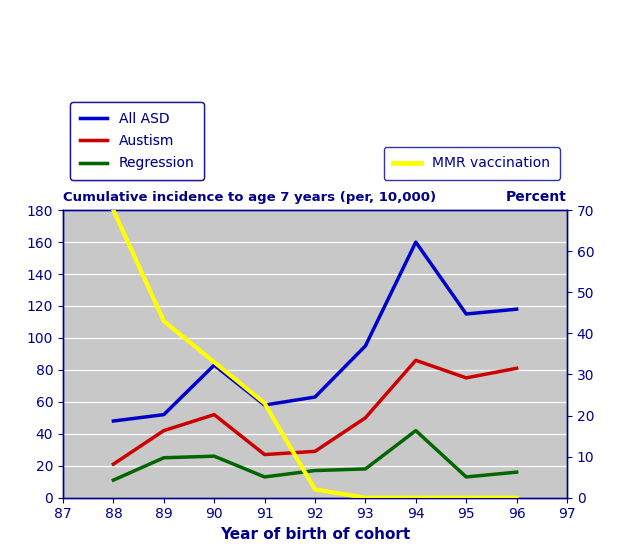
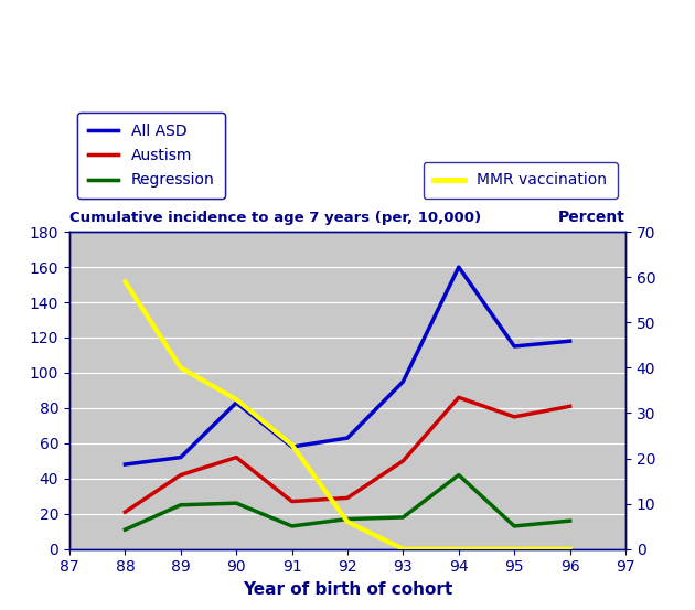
MMR vaccination/88: 70 -> 59
MMR vaccination/89: 43 -> 40
MMR vaccination/92: 2 -> 6
